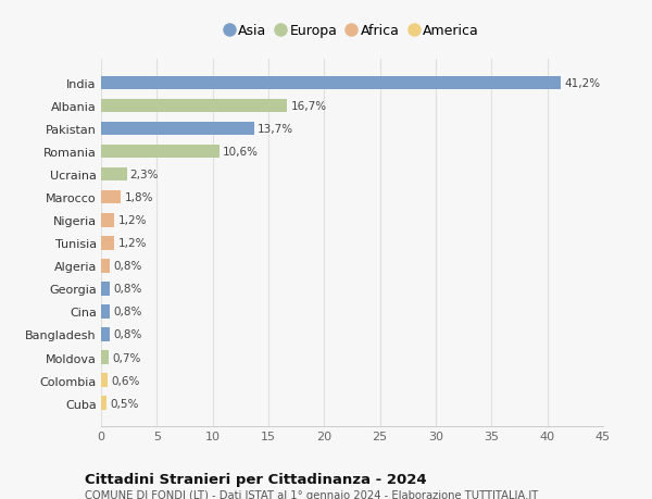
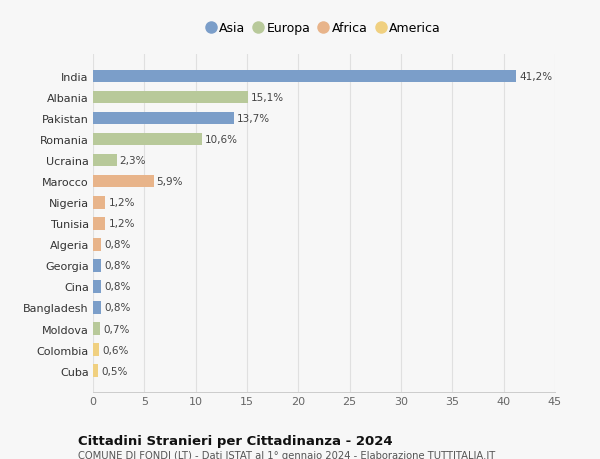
Albania: 16,7% -> 15,1%
Marocco: 1,8% -> 5,9%
